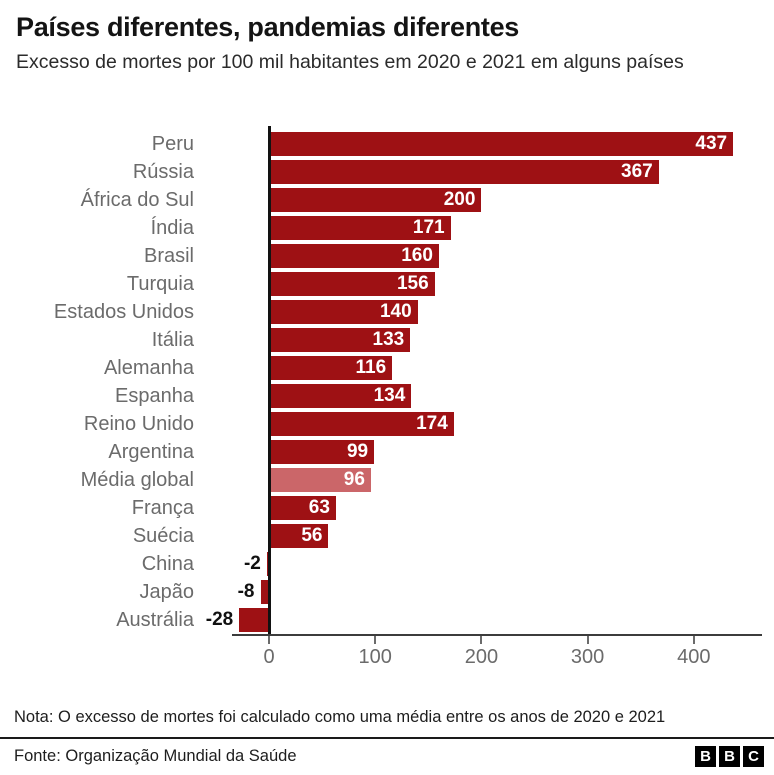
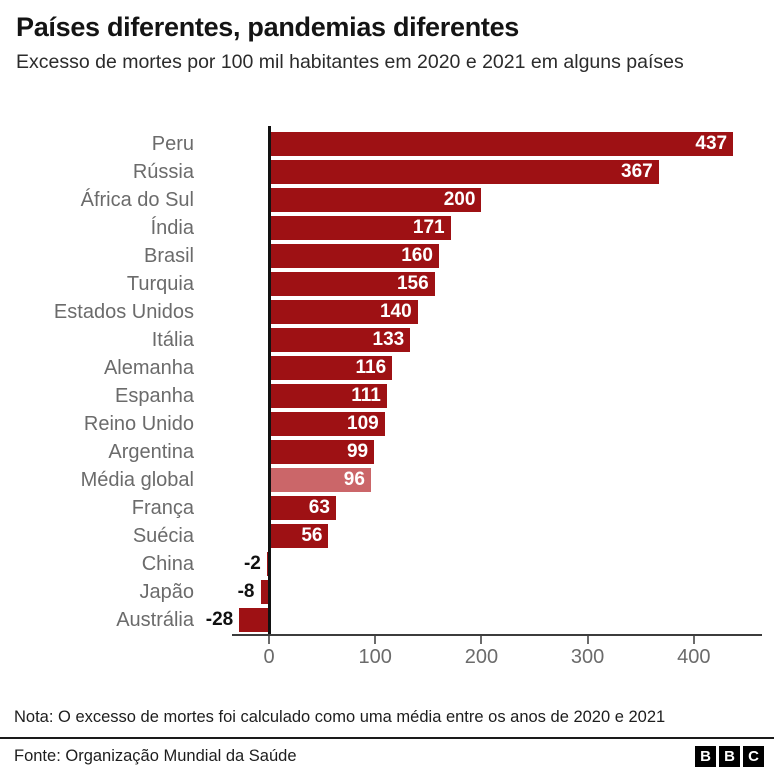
Espanha: 134 -> 111
Reino Unido: 174 -> 109
